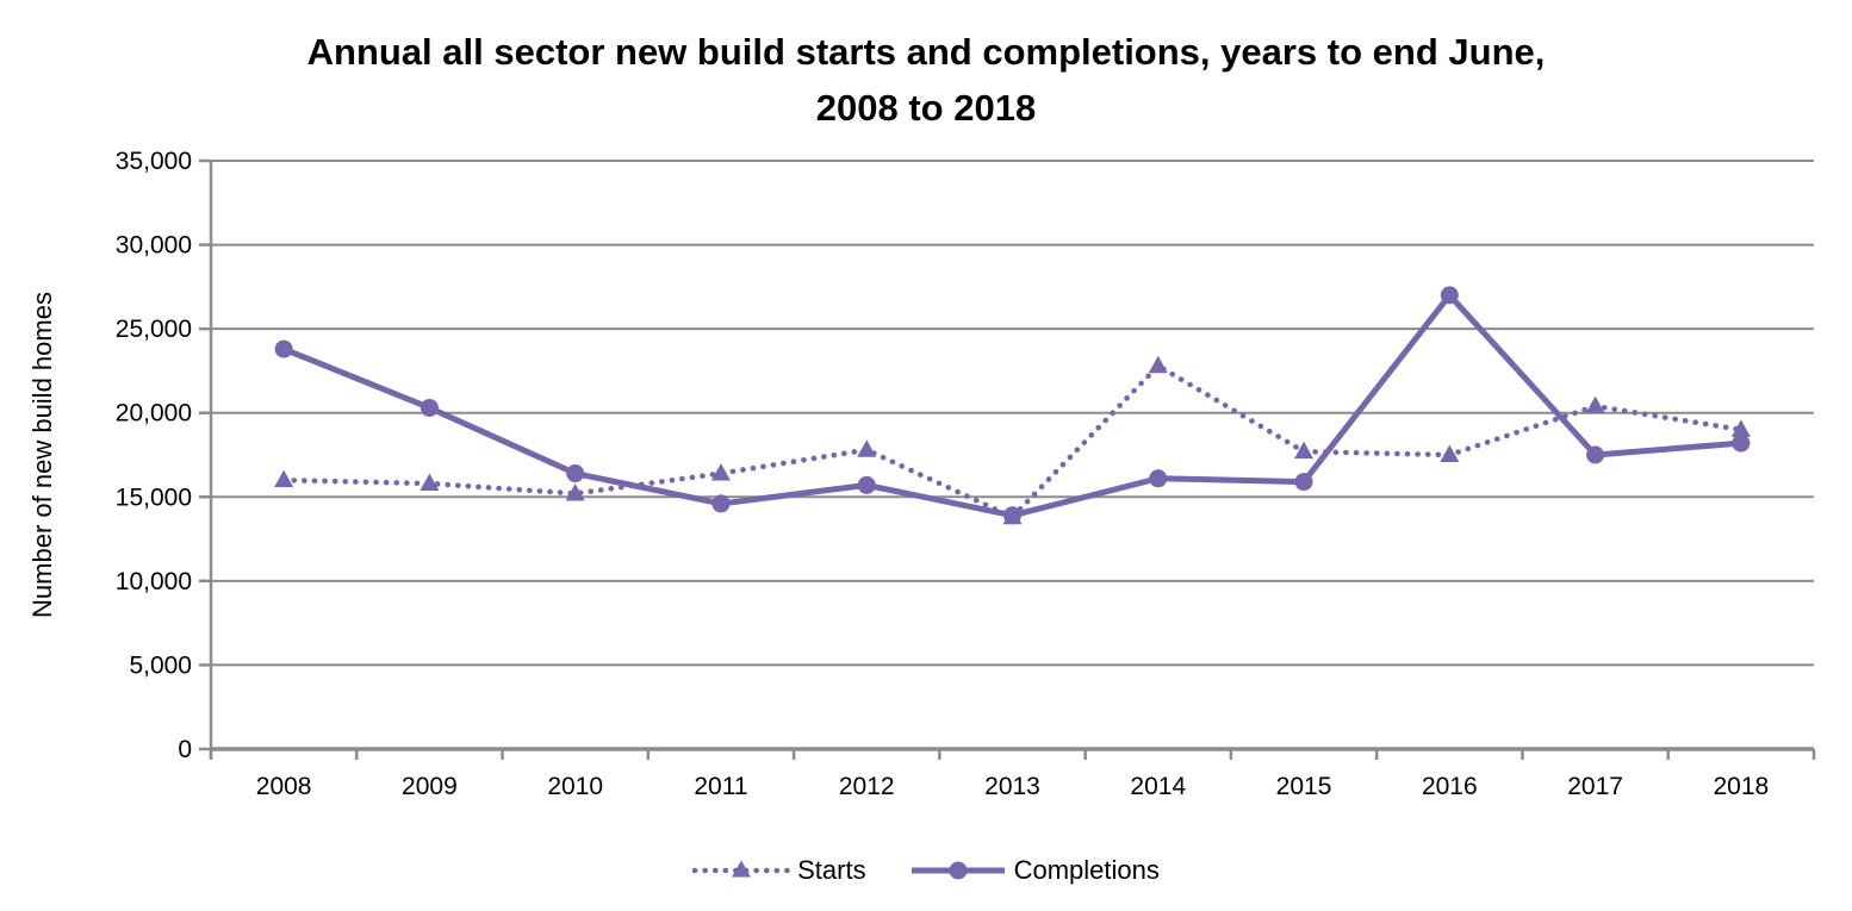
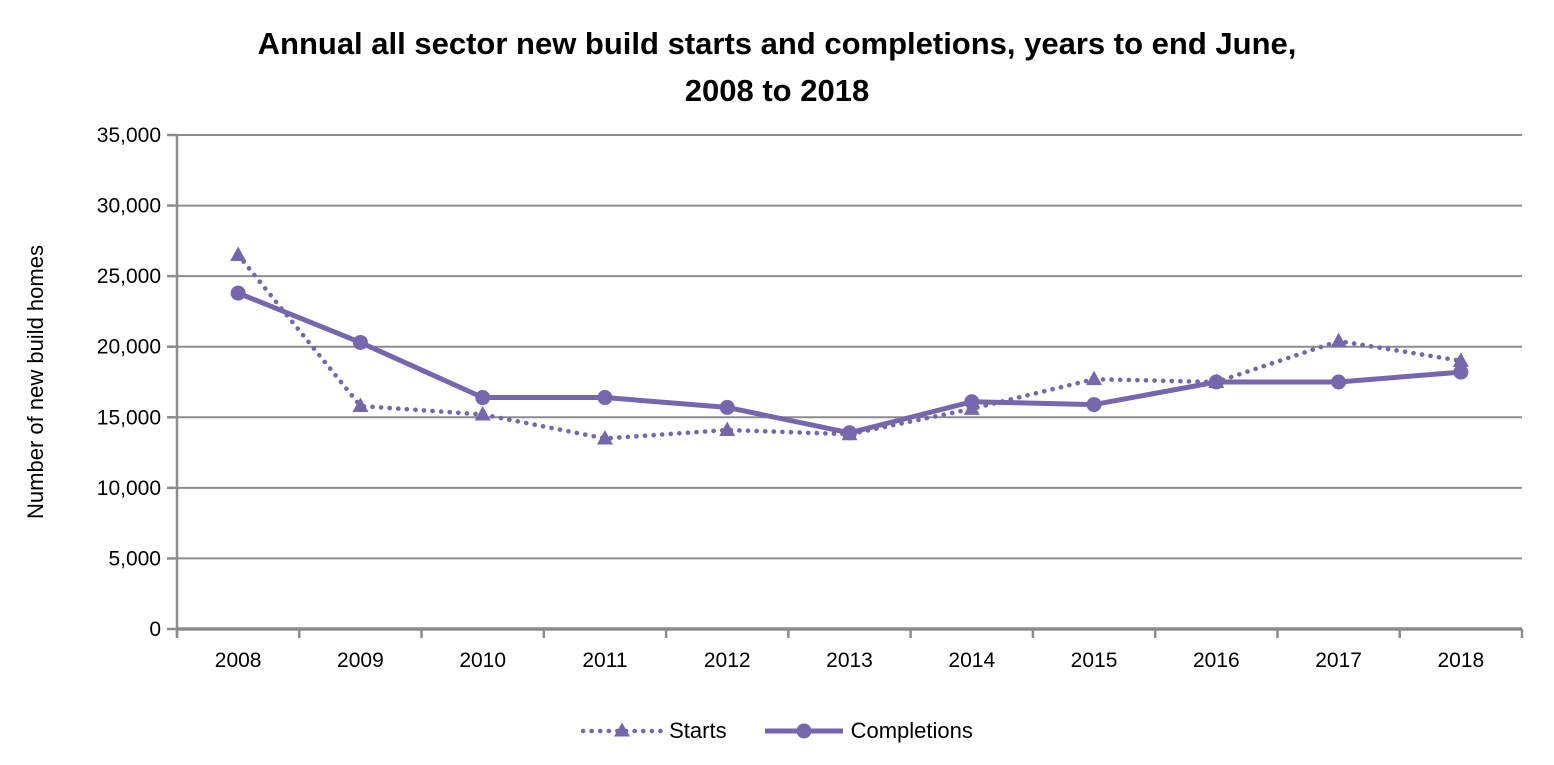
Starts/2008: 16000 -> 26500
Starts/2011: 16400 -> 13500
Completions/2011: 14600 -> 16400
Starts/2012: 17800 -> 14100
Starts/2014: 22800 -> 15600
Completions/2016: 27000 -> 17500
